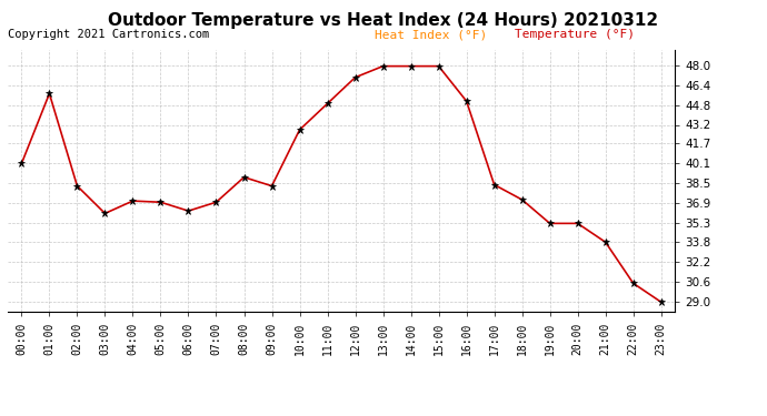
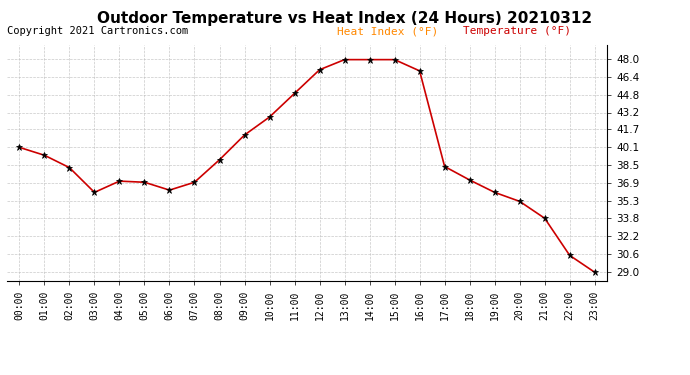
01:00: 45.7 -> 39.4
09:00: 38.3 -> 41.2
16:00: 45.1 -> 46.9
19:00: 35.3 -> 36.1
